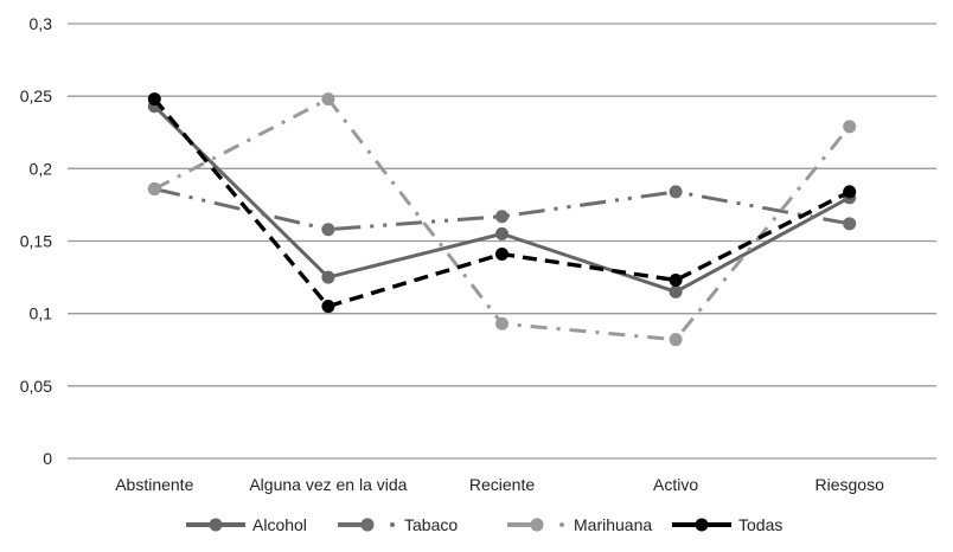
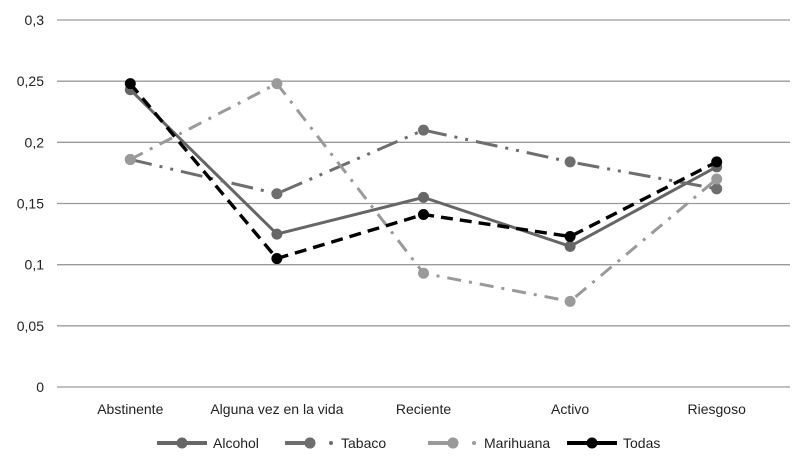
Tabaco/Reciente: 0,17 -> 0,21
Marihuana/Activo: 0,08 -> 0,07
Marihuana/Riesgoso: 0,23 -> 0,17
